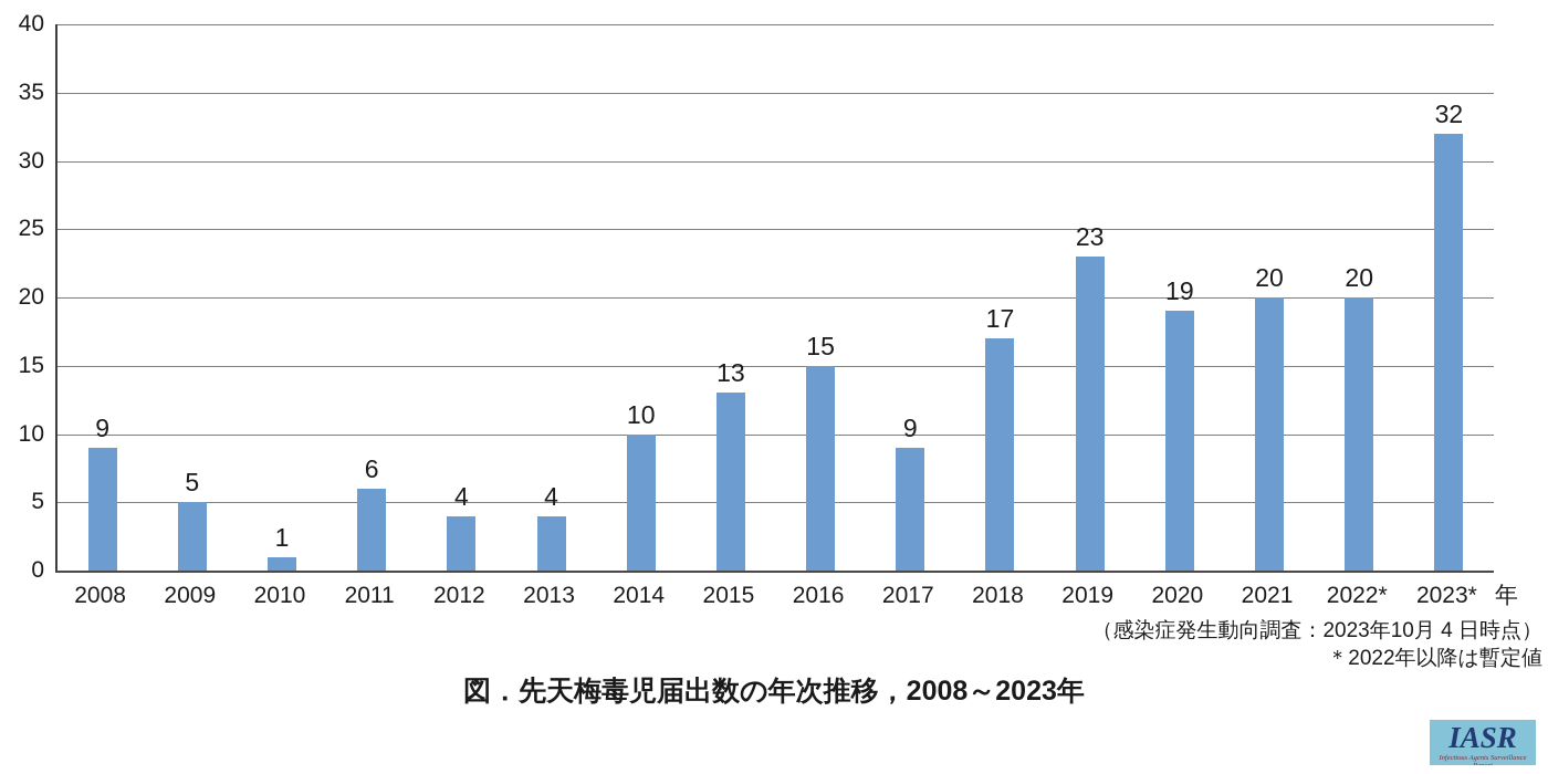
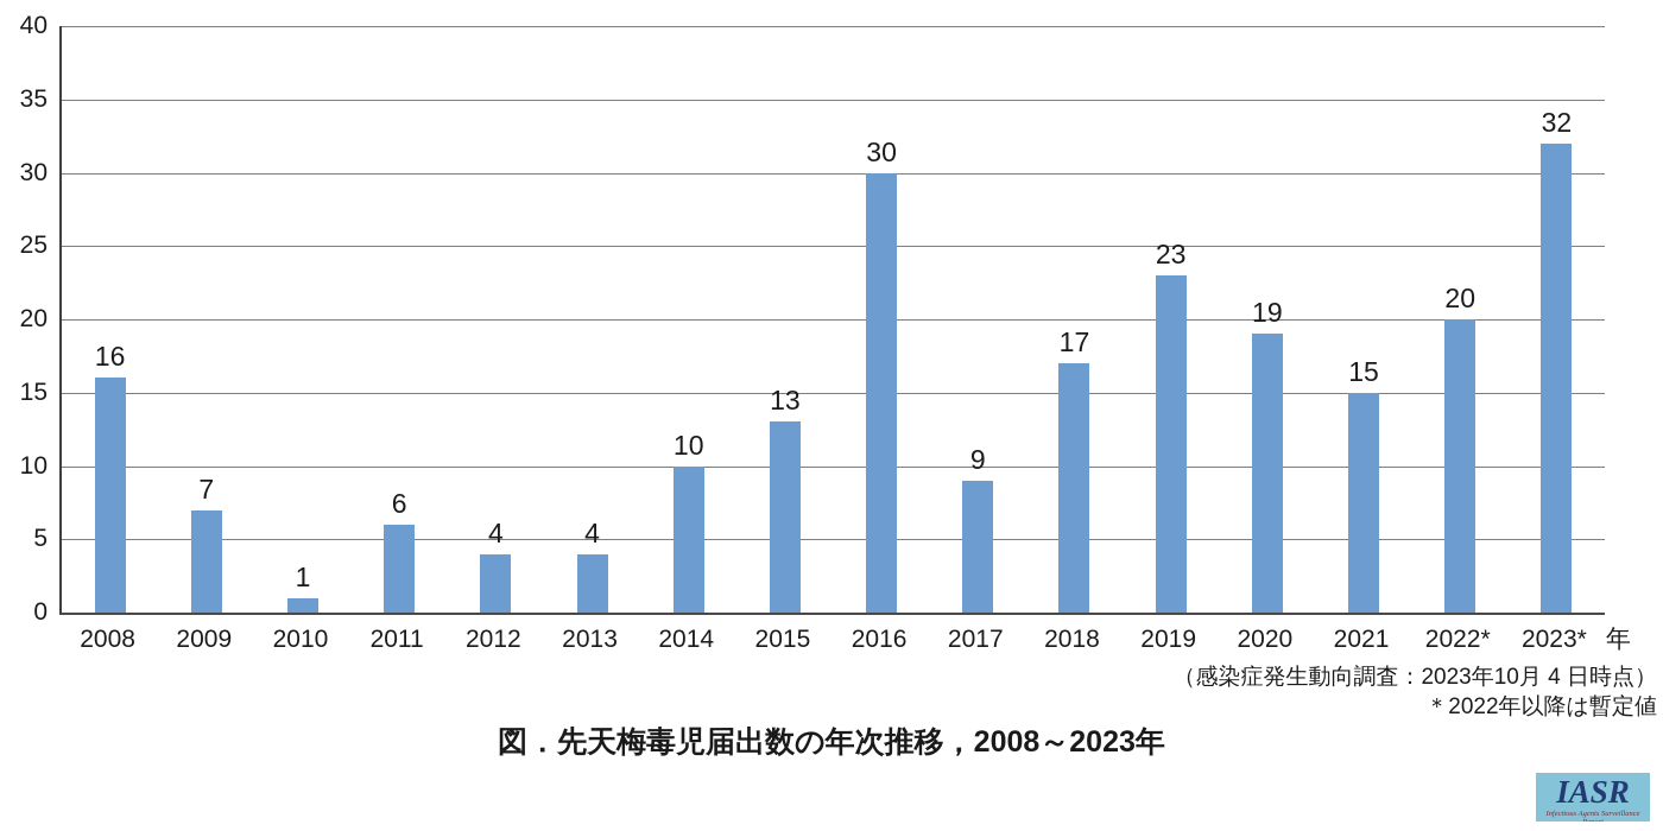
2008: 9 -> 16
2009: 5 -> 7
2016: 15 -> 30
2021: 20 -> 15
